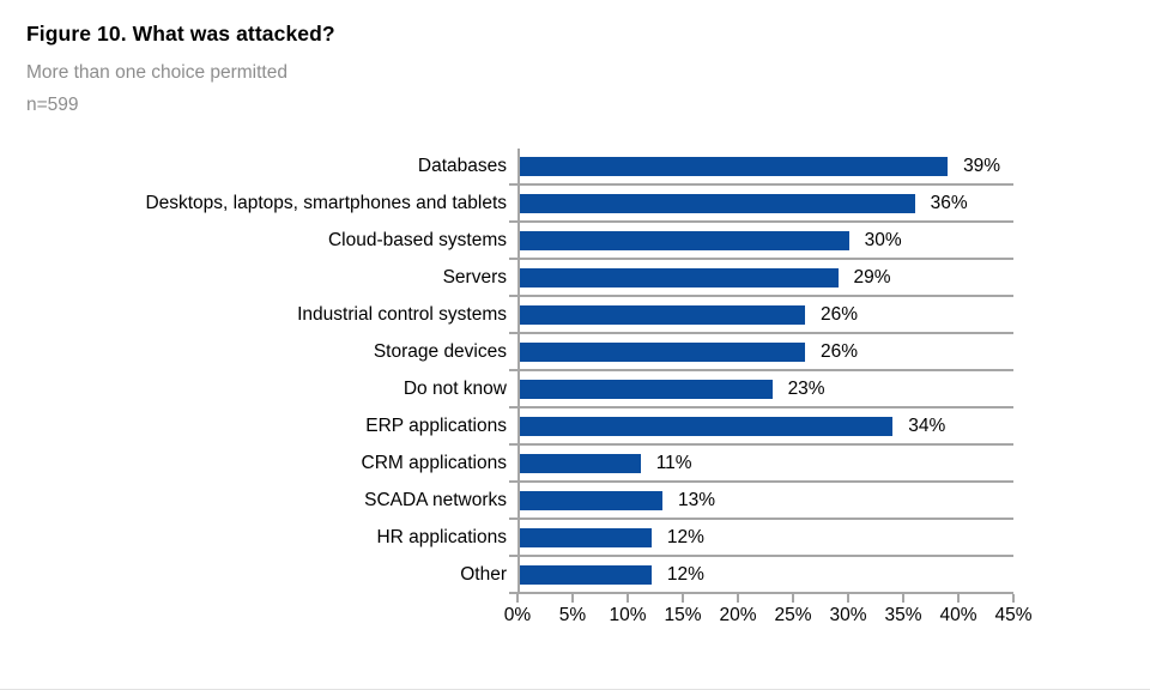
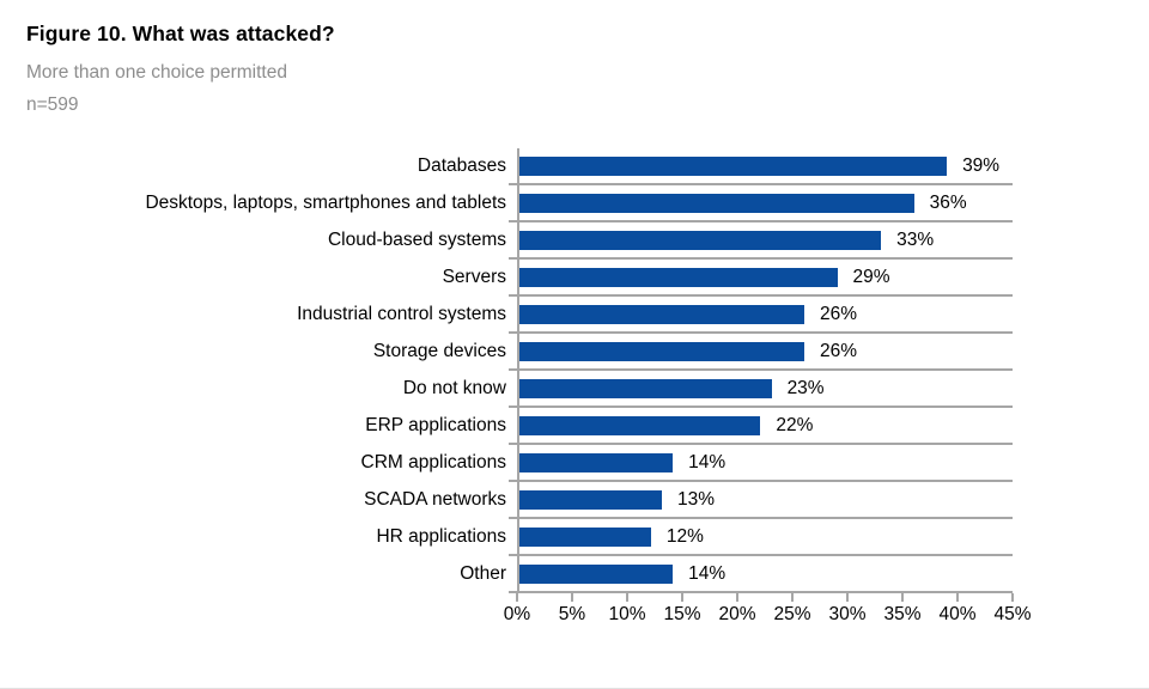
Cloud-based systems: 30% -> 33%
ERP applications: 34% -> 22%
CRM applications: 11% -> 14%
Other: 12% -> 14%
